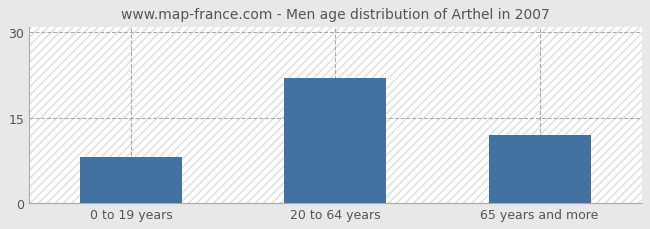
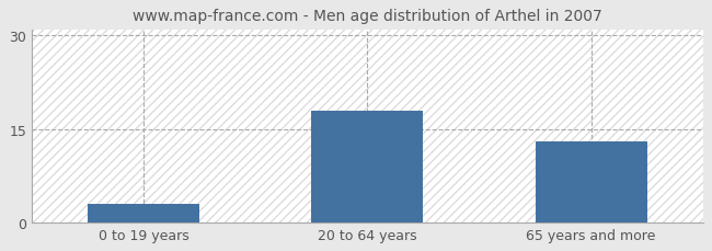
0 to 19 years: 8 -> 3
20 to 64 years: 22 -> 18
65 years and more: 12 -> 13
